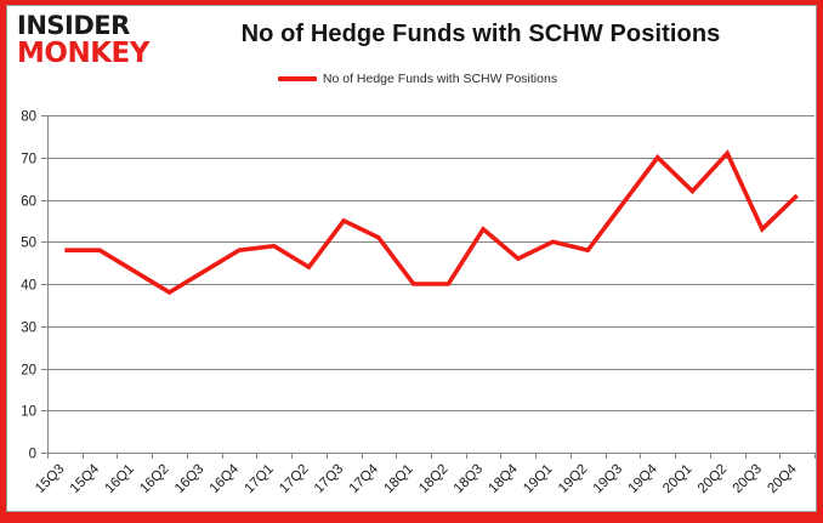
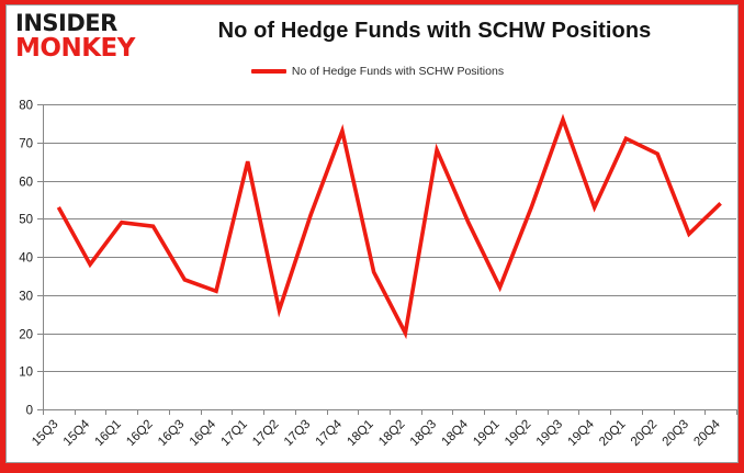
15Q3: 48 -> 53
15Q4: 48 -> 38
16Q1: 43 -> 49
16Q2: 38 -> 48
16Q3: 43 -> 34
16Q4: 48 -> 31
17Q1: 49 -> 65
17Q2: 44 -> 26
17Q3: 55 -> 51
17Q4: 51 -> 73
18Q1: 40 -> 36
18Q2: 40 -> 20
18Q3: 53 -> 68
18Q4: 46 -> 49
19Q1: 50 -> 32
19Q2: 48 -> 53
19Q3: 59 -> 76
19Q4: 70 -> 53
20Q1: 62 -> 71
20Q2: 71 -> 67
20Q3: 53 -> 46
20Q4: 61 -> 54
